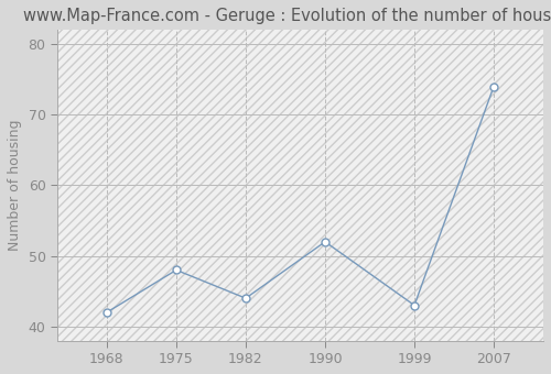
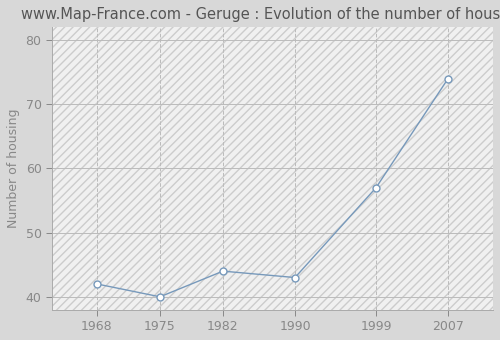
1975: 48 -> 40
1990: 52 -> 43
1999: 43 -> 57
